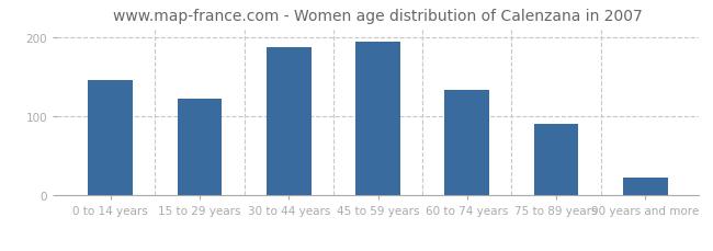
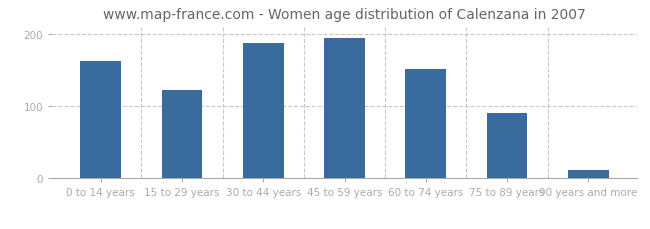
0 to 14 years: 146 -> 163
60 to 74 years: 134 -> 152
90 years and more: 22 -> 12
